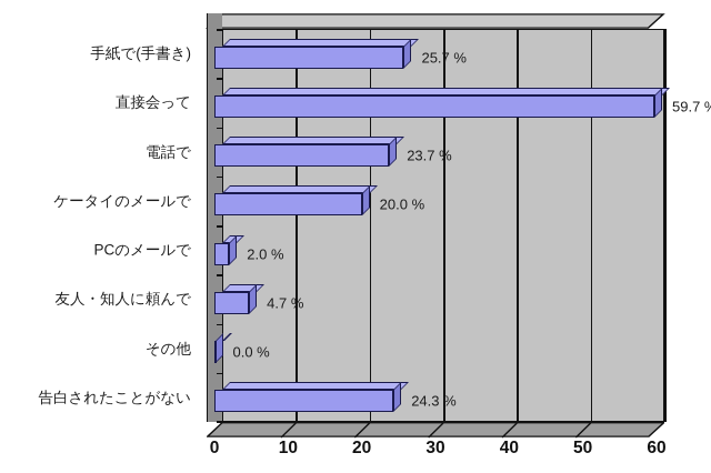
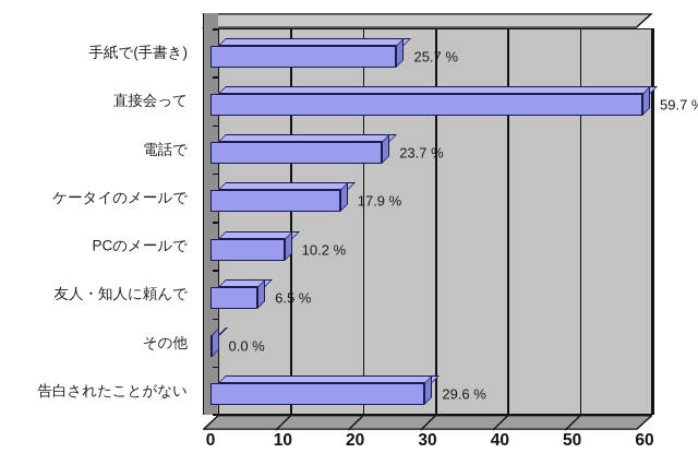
ケータイのメールで: 20.0 -> 17.9
PCのメールで: 2.0 -> 10.2
友人・知人に頼んで: 4.7 -> 6.5
告白されたことがない: 24.3 -> 29.6
